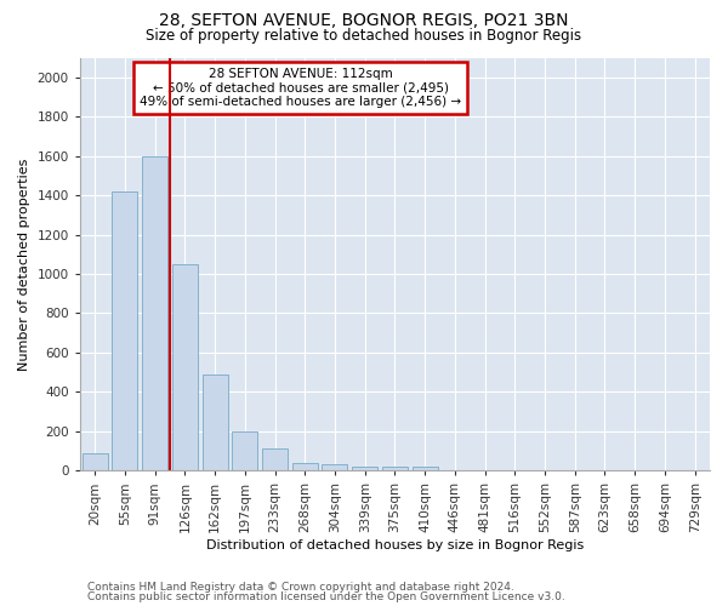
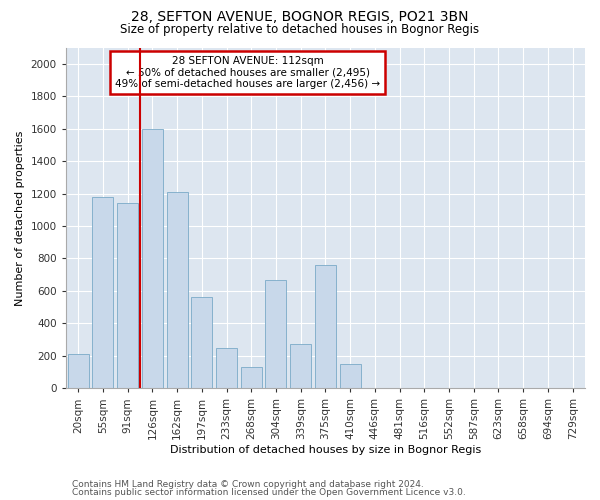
20sqm: 80 -> 210
55sqm: 1420 -> 1180
91sqm: 1600 -> 1140
126sqm: 1050 -> 1600
162sqm: 490 -> 1210
197sqm: 200 -> 560
233sqm: 110 -> 250
268sqm: 40 -> 130
304sqm: 30 -> 670
339sqm: 20 -> 270
375sqm: 20 -> 760
410sqm: 20 -> 150
